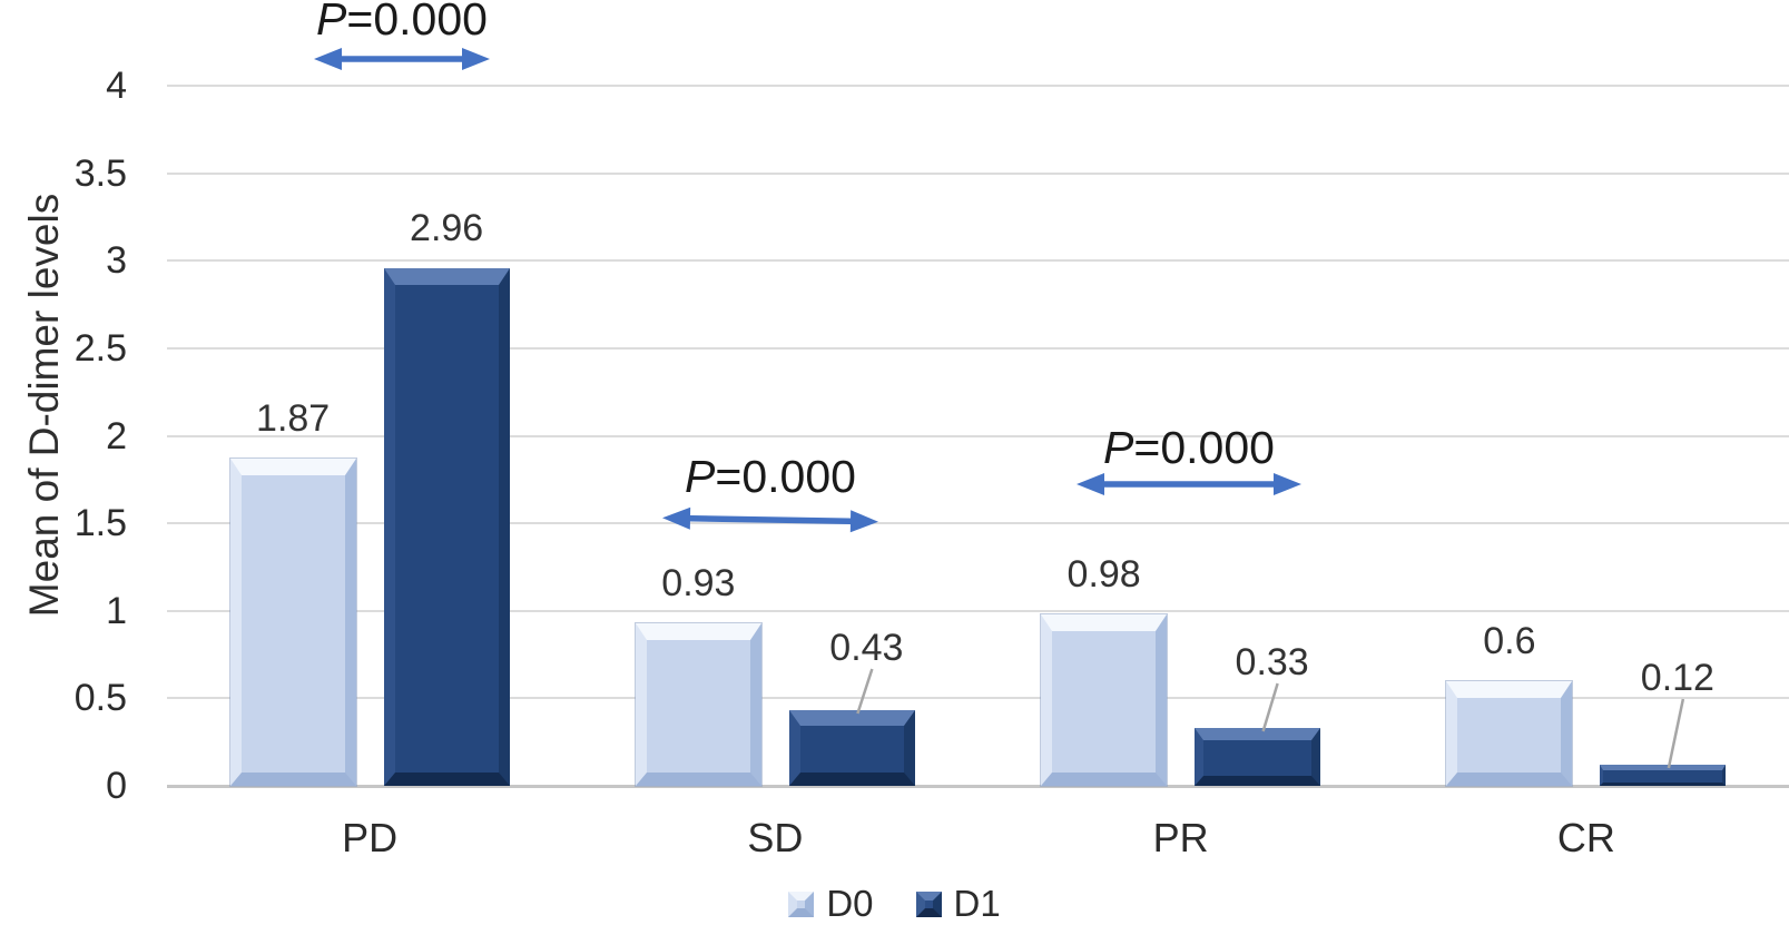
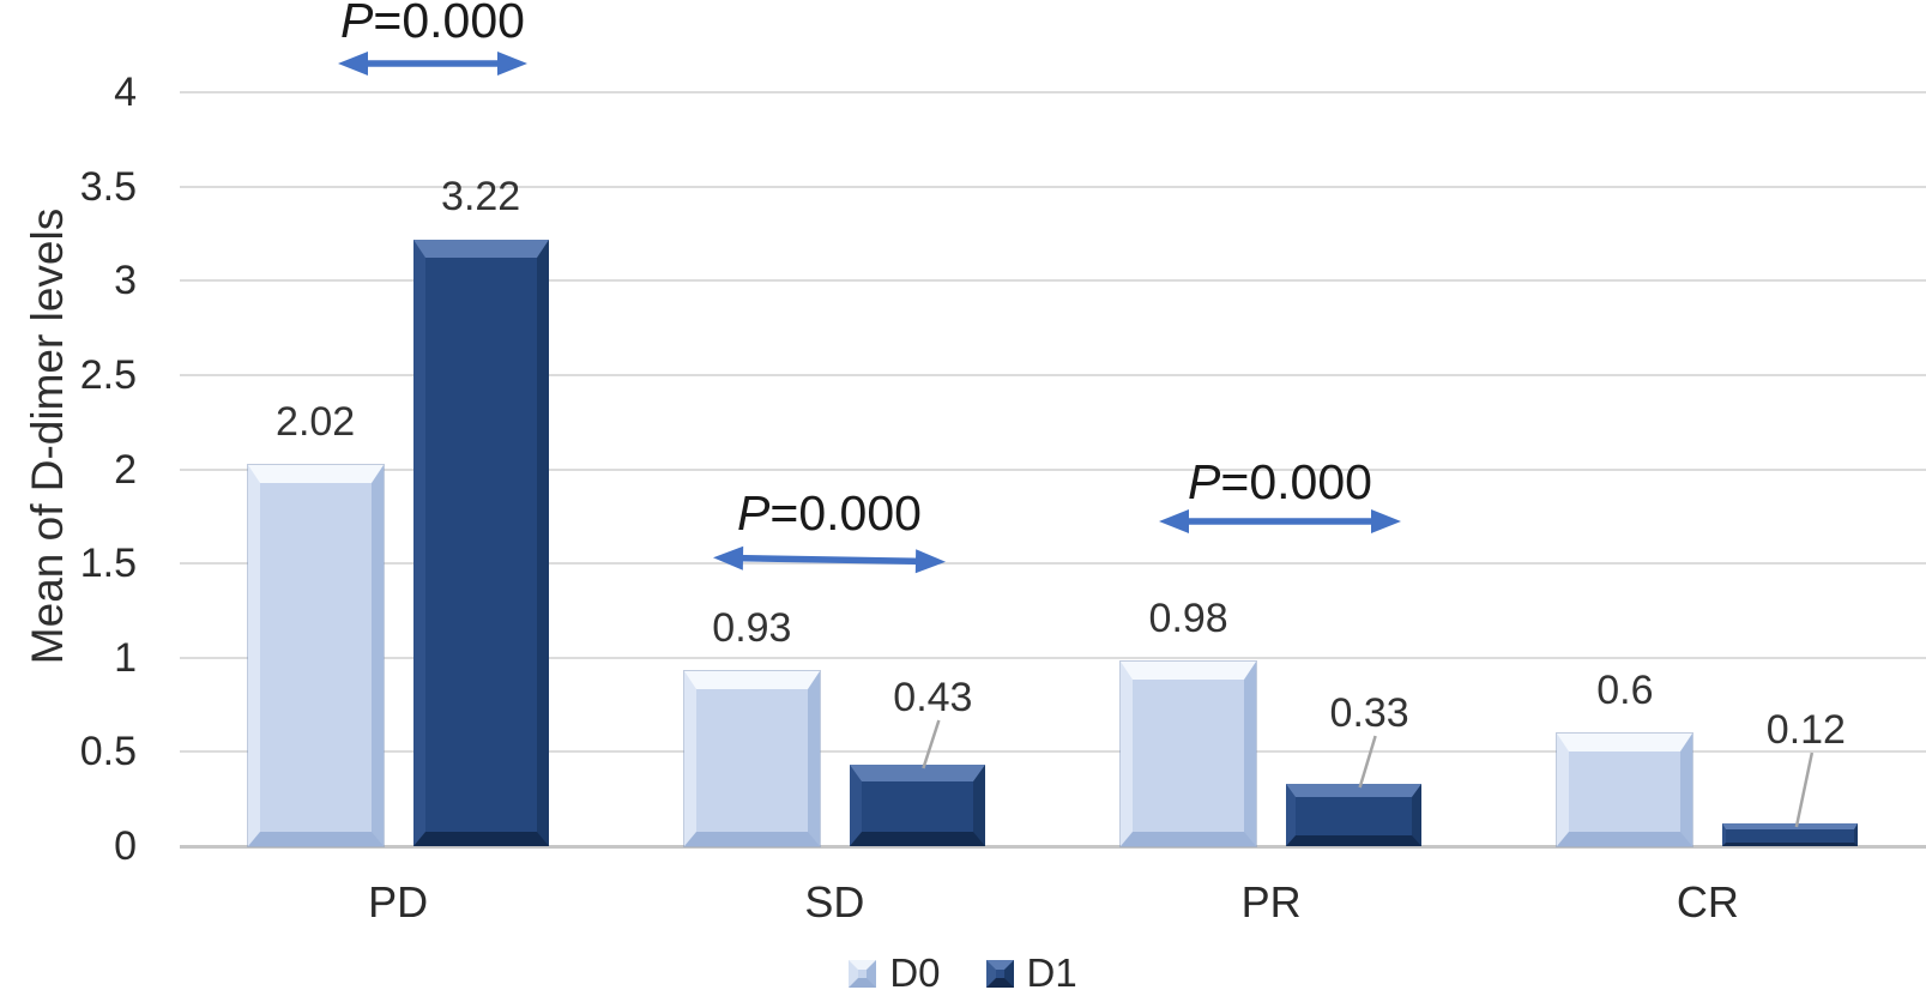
D0/PD: 1.87 -> 2.02
D1/PD: 2.96 -> 3.22
